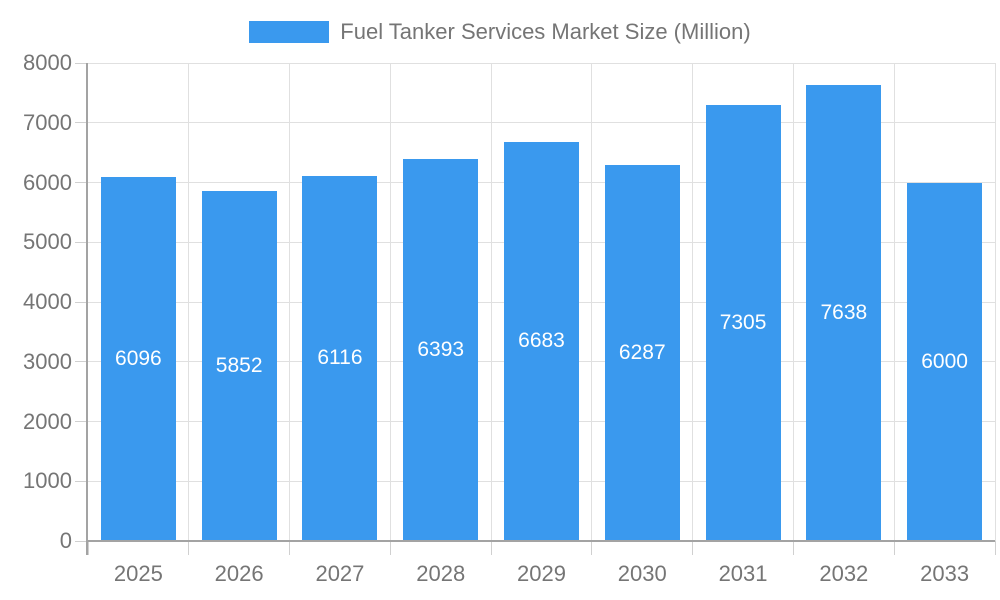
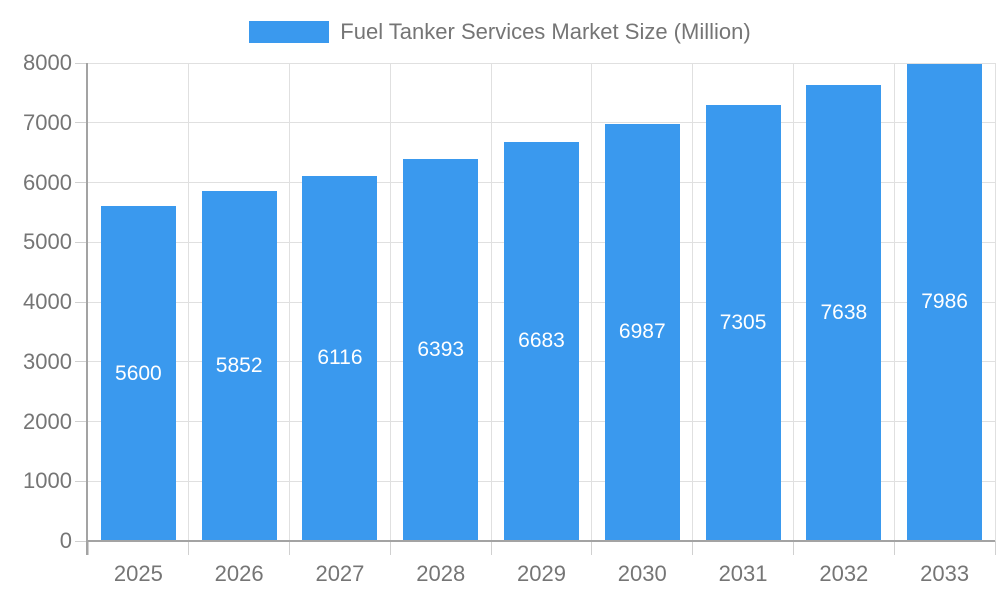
2025: 6096 -> 5600
2030: 6287 -> 6987
2033: 6000 -> 7986
